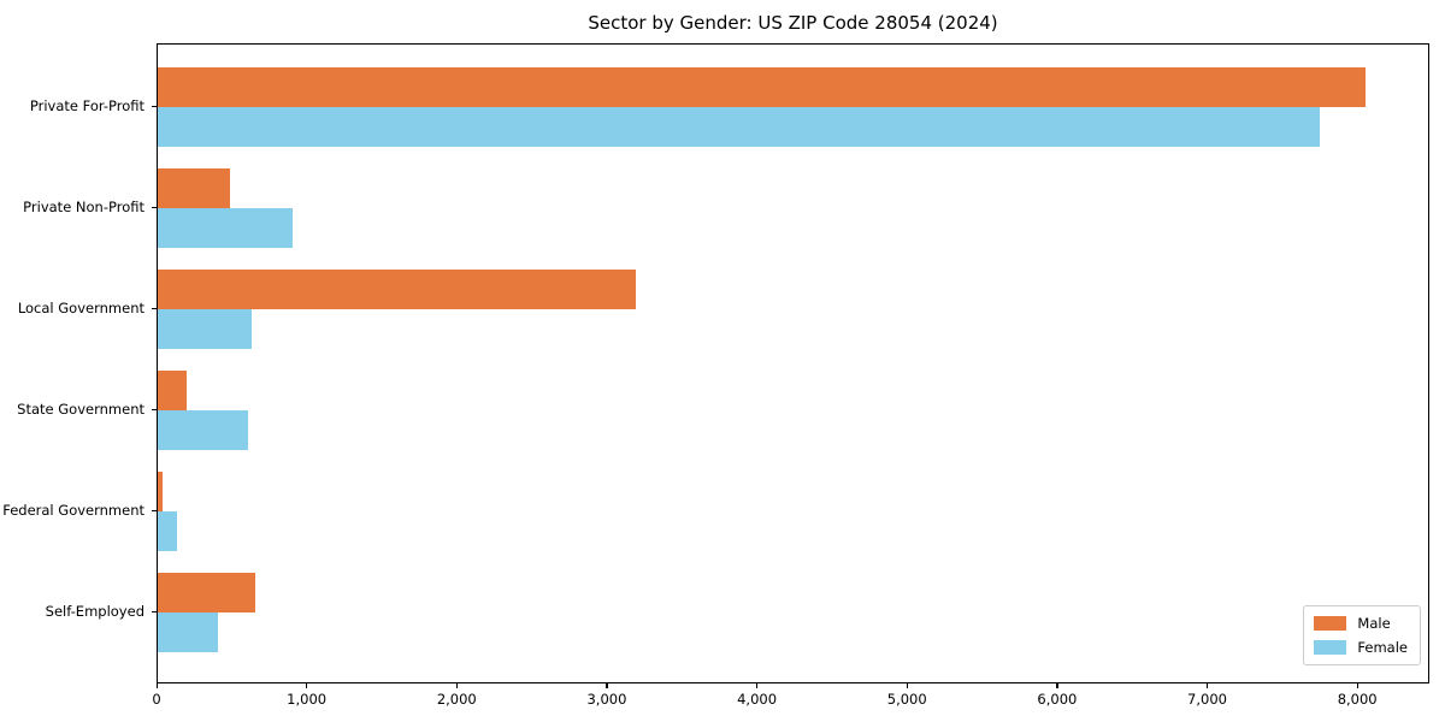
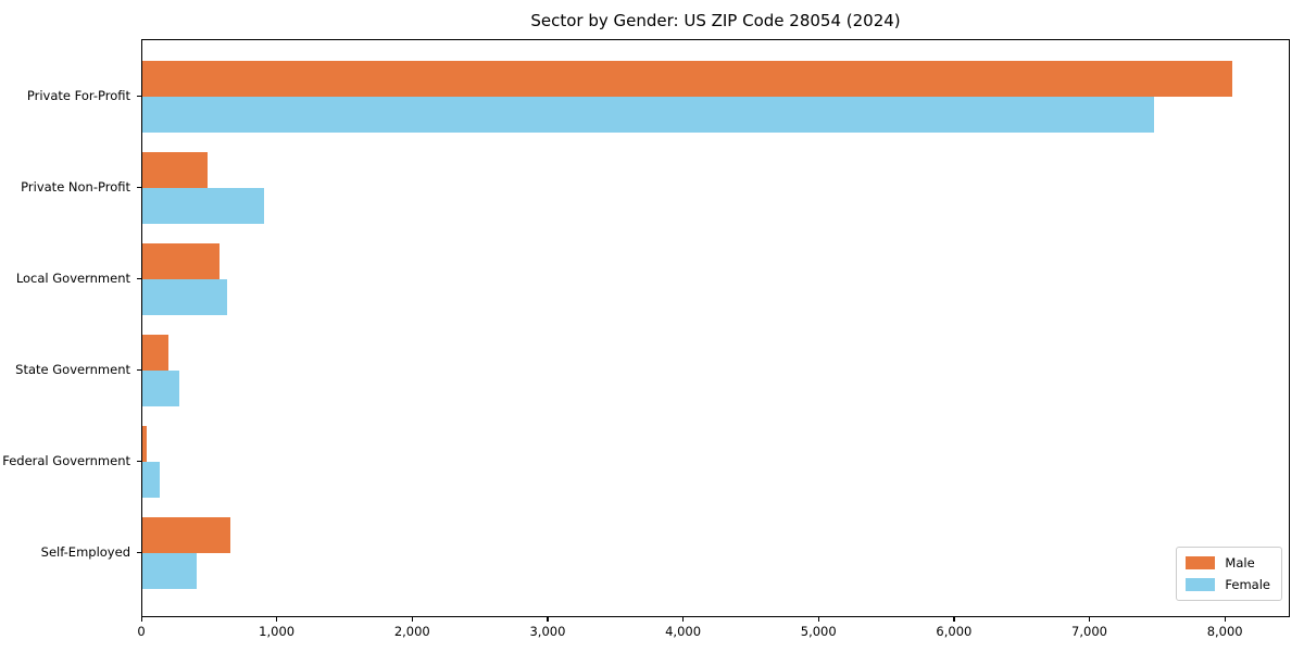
Female/Private For-Profit: 7760 -> 7480
Male/Local Government: 3190 -> 570
Female/State Government: 600 -> 280
